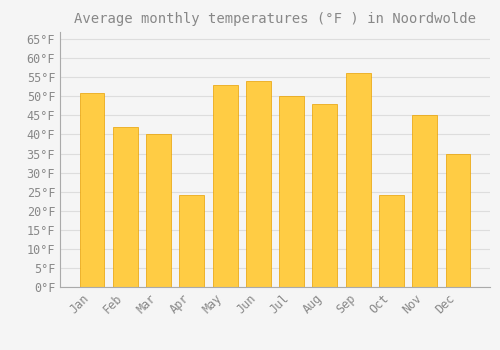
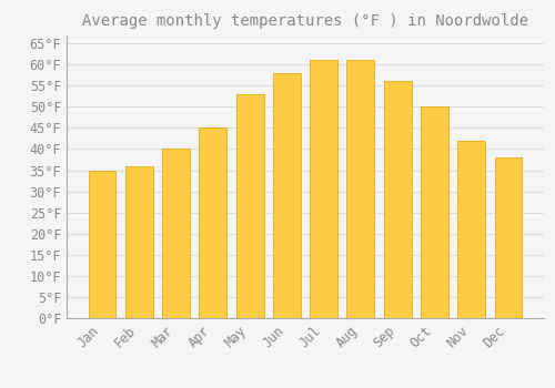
Jan: 51°F -> 35°F
Feb: 42°F -> 36°F
Apr: 24°F -> 45°F
Jun: 54°F -> 58°F
Jul: 50°F -> 61°F
Aug: 48°F -> 61°F
Oct: 24°F -> 50°F
Nov: 45°F -> 42°F
Dec: 35°F -> 38°F
